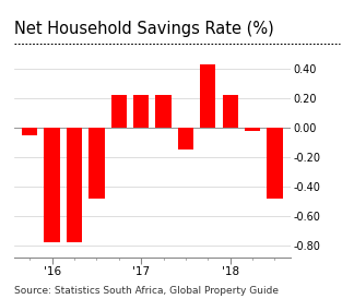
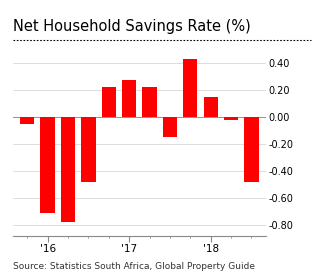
'16: -0.78 -> -0.71
'17: 0.22 -> 0.27
'18: 0.22 -> 0.15
